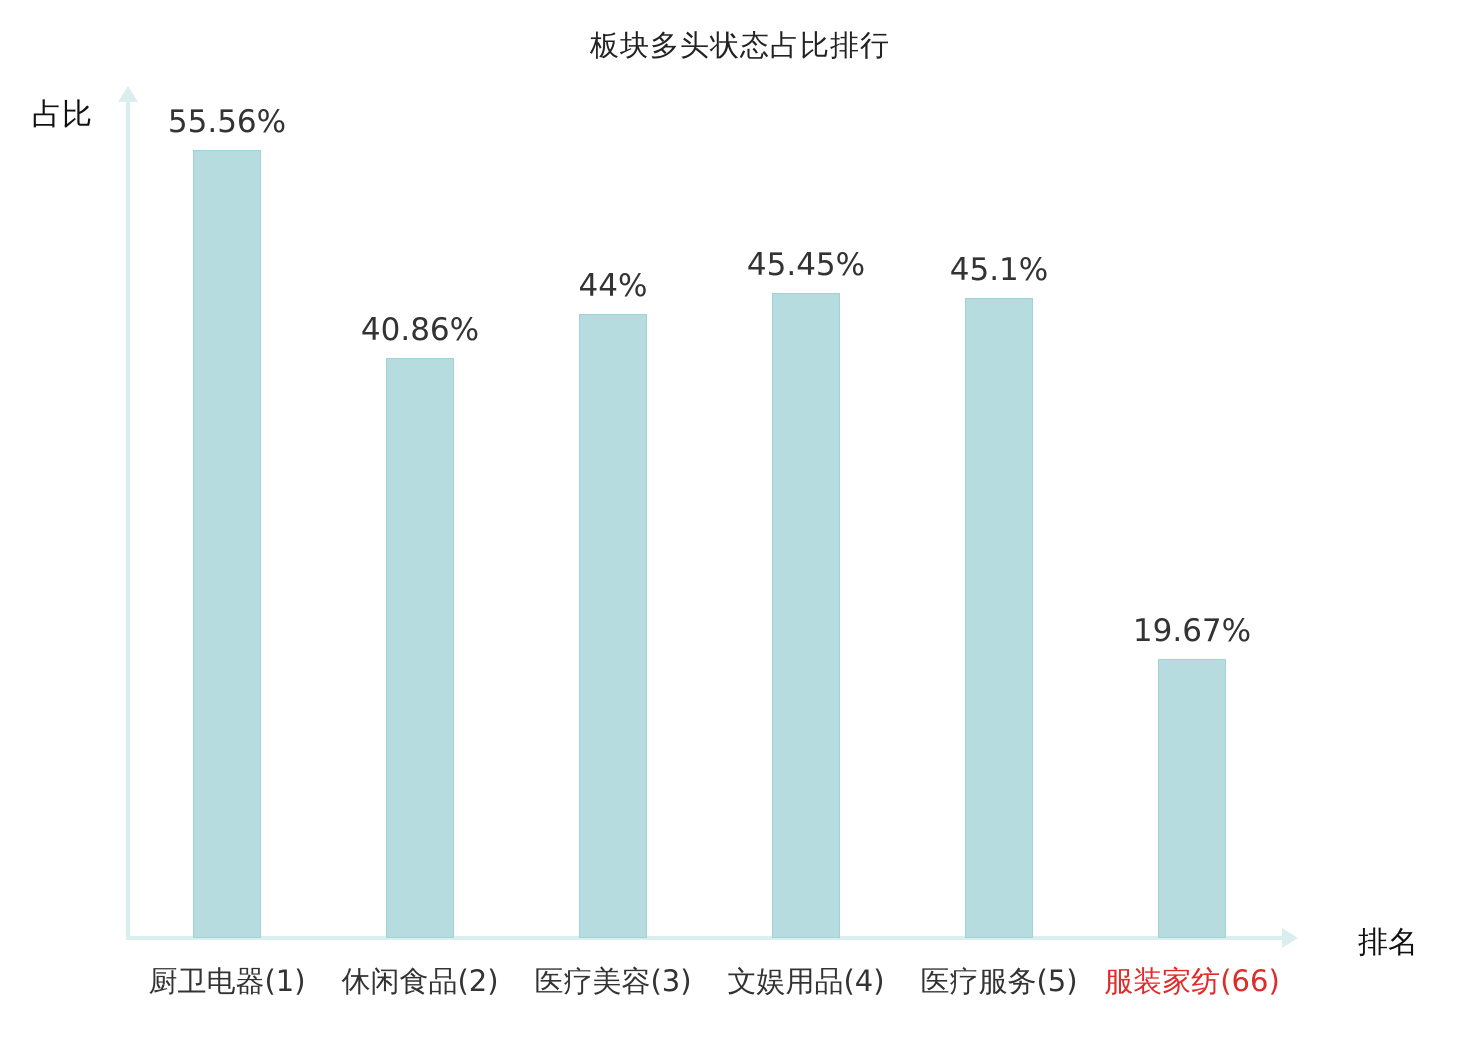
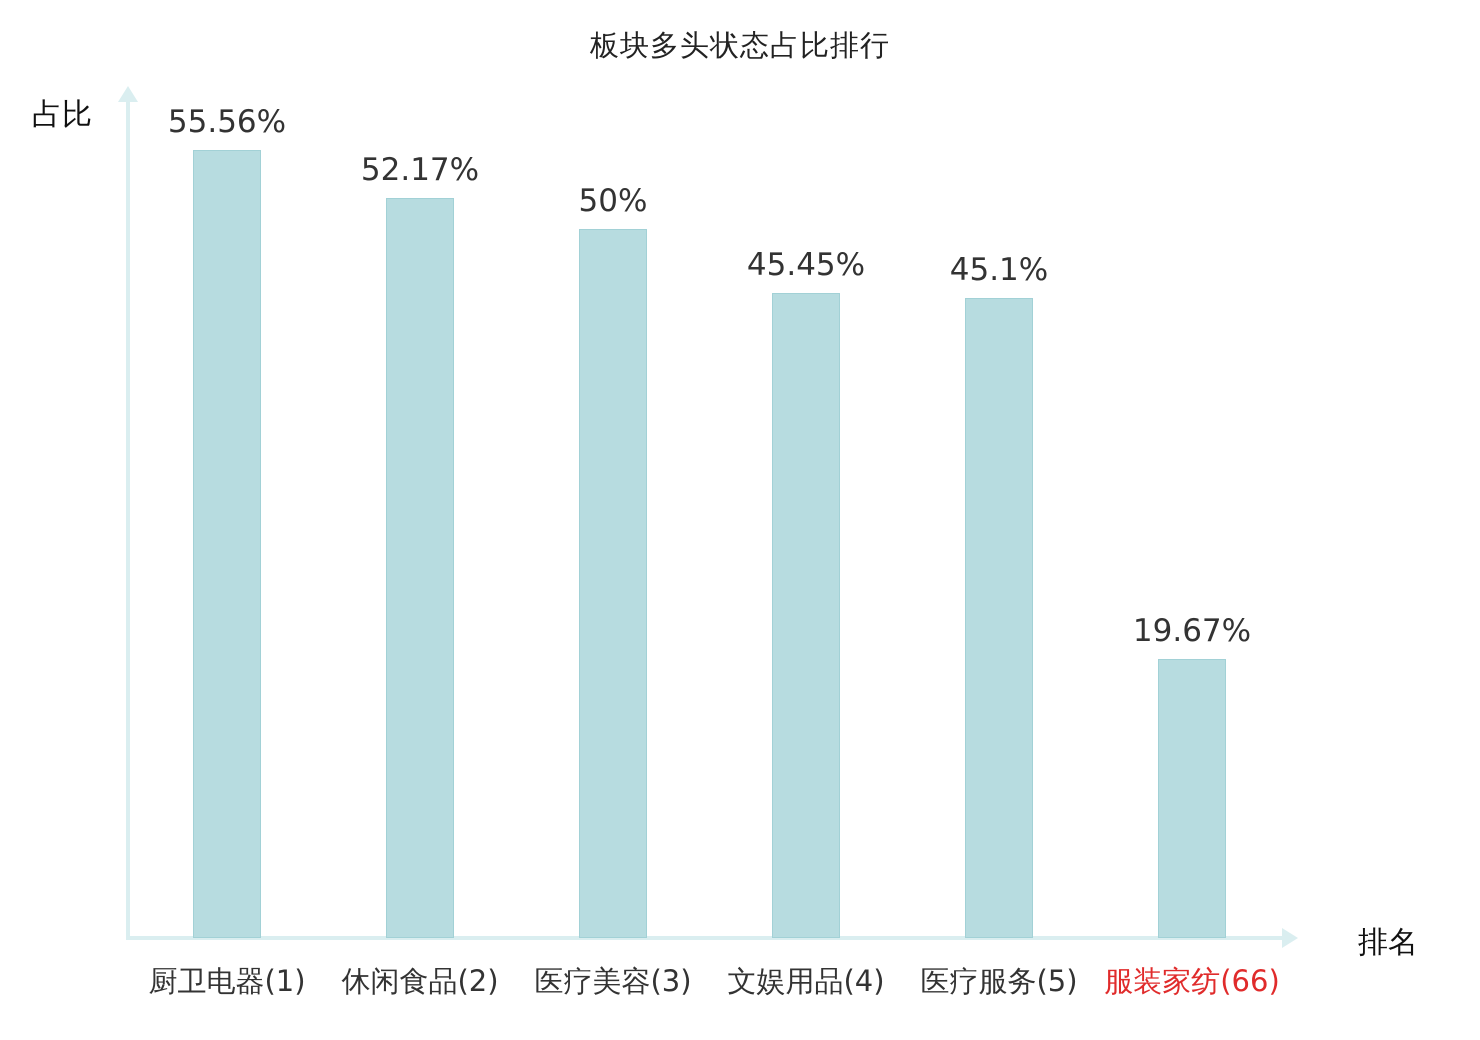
休闲食品(2): 40.86% -> 52.17%
医疗美容(3): 44% -> 50%
